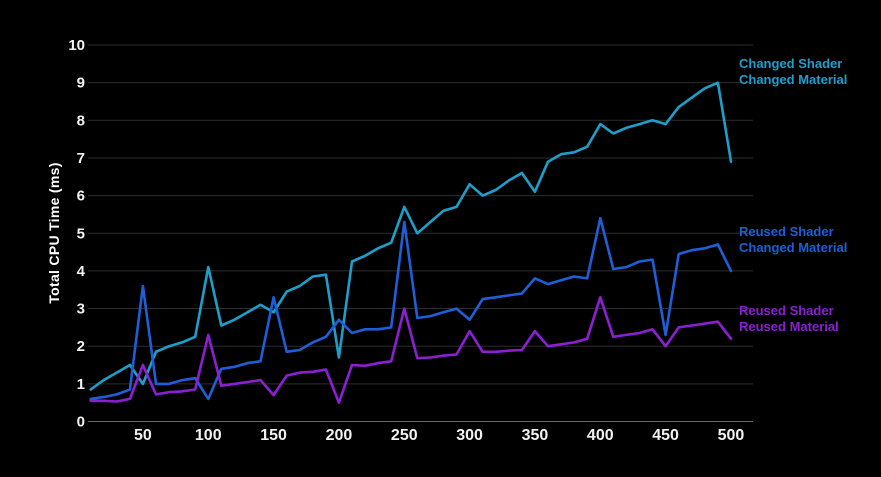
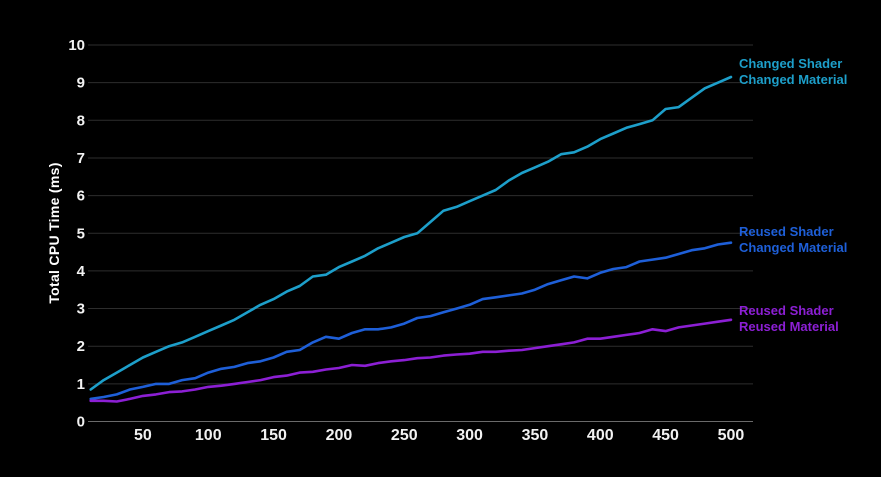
Changed Shader Changed Material/50: 1.0 -> 1.7
Reused Shader Changed Material/50: 3.6 -> 0.9
Reused Shader Reused Material/50: 1.5 -> 0.7
Changed Shader Changed Material/100: 4.1 -> 2.4
Reused Shader Changed Material/100: 0.6 -> 1.3
Reused Shader Reused Material/100: 2.3 -> 0.9
Changed Shader Changed Material/150: 2.9 -> 3.2
Reused Shader Changed Material/150: 3.3 -> 1.7
Reused Shader Reused Material/150: 0.7 -> 1.2
Changed Shader Changed Material/200: 1.7 -> 4.1
Reused Shader Changed Material/200: 2.7 -> 2.2
Reused Shader Reused Material/200: 0.5 -> 1.4
Changed Shader Changed Material/250: 5.7 -> 4.9
Reused Shader Changed Material/250: 5.3 -> 2.6
Reused Shader Reused Material/250: 3.0 -> 1.6
Changed Shader Changed Material/300: 6.3 -> 5.8
Reused Shader Changed Material/300: 2.7 -> 3.1
Reused Shader Reused Material/300: 2.4 -> 1.8
Changed Shader Changed Material/350: 6.1 -> 6.8
Reused Shader Changed Material/350: 3.8 -> 3.5
Reused Shader Reused Material/350: 2.4 -> 1.9
Changed Shader Changed Material/400: 7.9 -> 7.5
Reused Shader Changed Material/400: 5.4 -> 4.0
Reused Shader Reused Material/400: 3.3 -> 2.2
Changed Shader Changed Material/450: 7.9 -> 8.3
Reused Shader Changed Material/450: 2.3 -> 4.3
Reused Shader Reused Material/450: 2.0 -> 2.4
Changed Shader Changed Material/500: 6.9 -> 9.2
Reused Shader Changed Material/500: 4.0 -> 4.8
Reused Shader Reused Material/500: 2.2 -> 2.7
